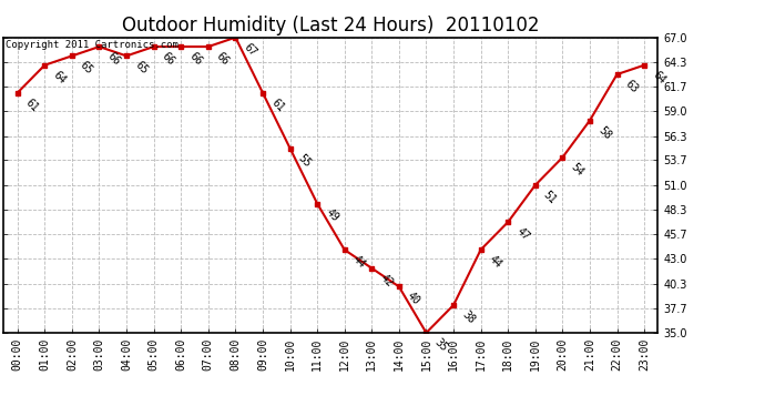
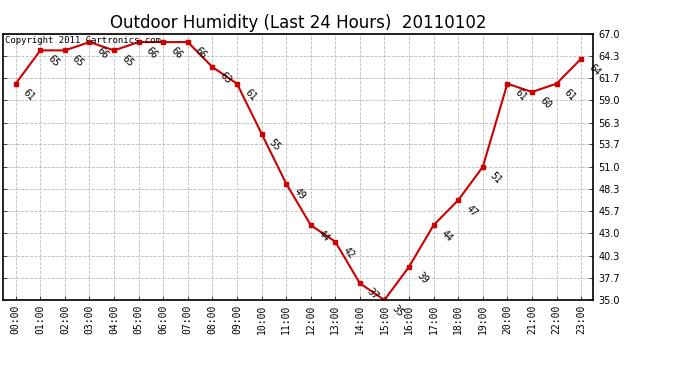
01:00: 64 -> 65
08:00: 67 -> 63
14:00: 40 -> 37
16:00: 38 -> 39
20:00: 54 -> 61
21:00: 58 -> 60
22:00: 63 -> 61
